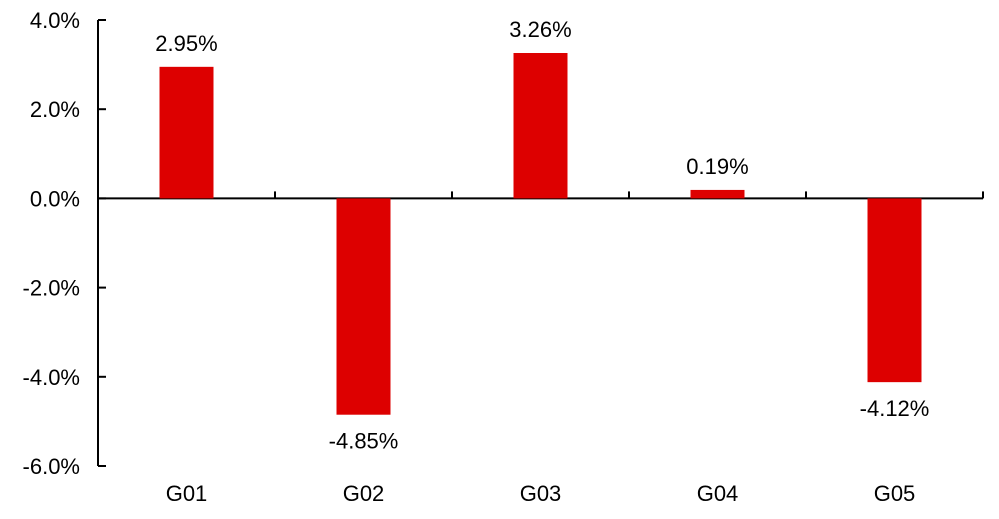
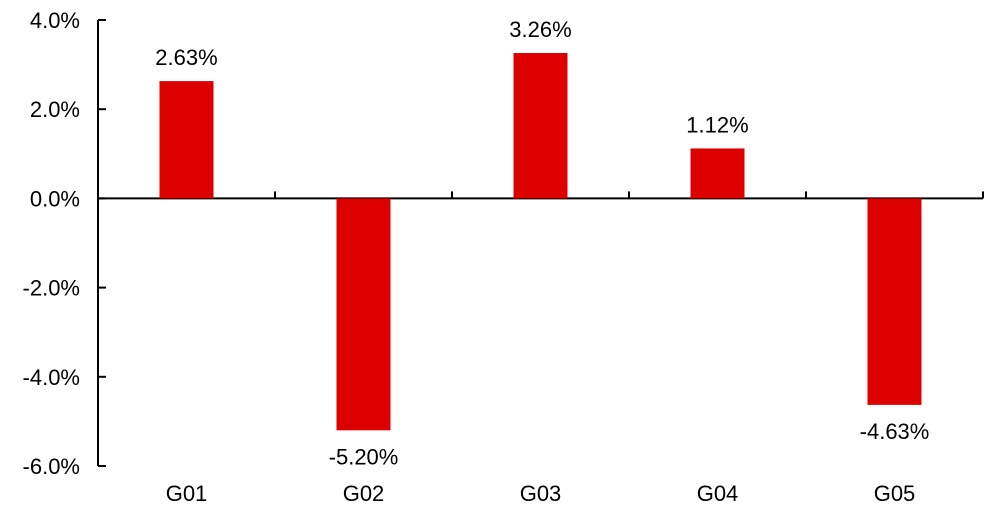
G01: 2.95% -> 2.63%
G02: -4.85% -> -5.20%
G04: 0.19% -> 1.12%
G05: -4.12% -> -4.63%
